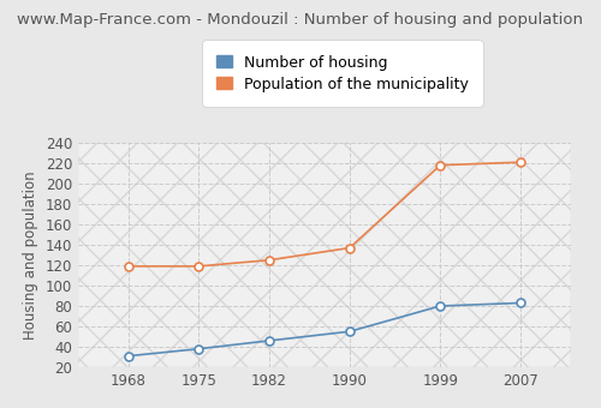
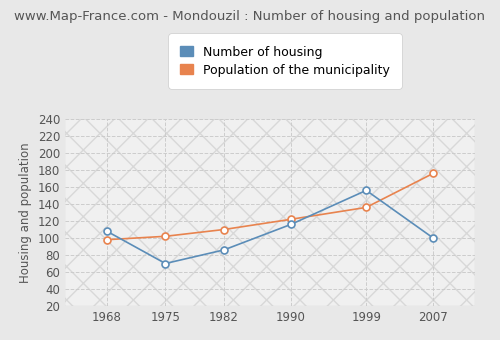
Number of housing/1968: 31 -> 108
Population of the municipality/1968: 119 -> 98
Number of housing/1975: 38 -> 70
Population of the municipality/1975: 119 -> 102
Number of housing/1982: 46 -> 86
Population of the municipality/1982: 125 -> 110
Number of housing/1990: 55 -> 116
Population of the municipality/1990: 137 -> 122
Number of housing/1999: 80 -> 156
Population of the municipality/1999: 218 -> 136
Number of housing/2007: 83 -> 100
Population of the municipality/2007: 221 -> 176
